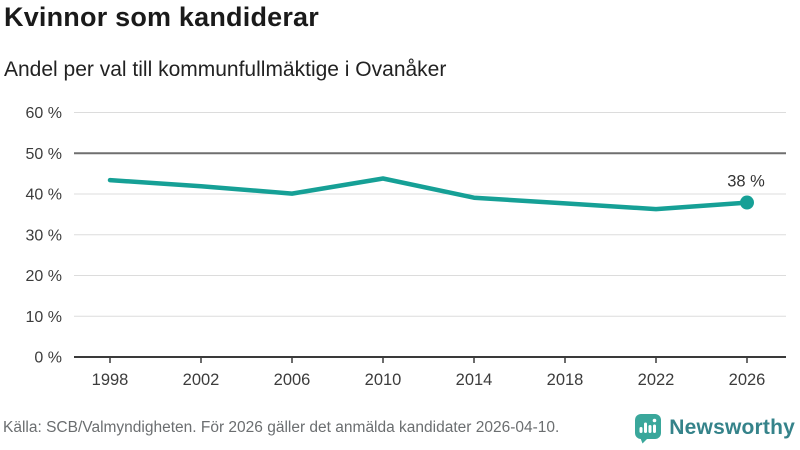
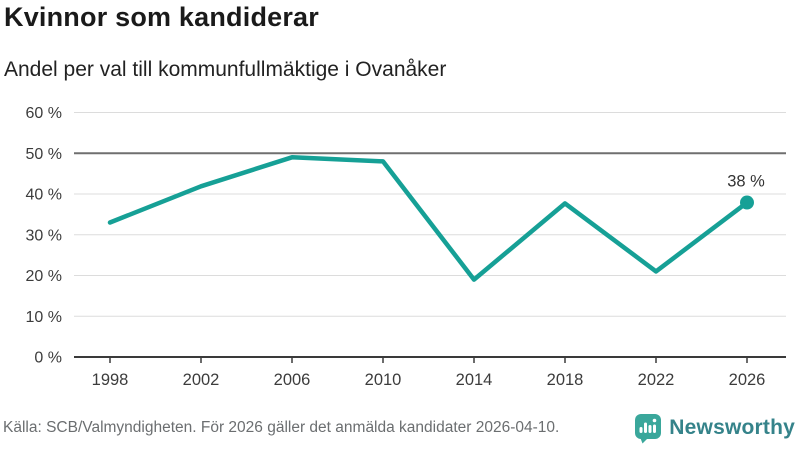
1998: 43% -> 33%
2006: 40% -> 49%
2010: 44% -> 48%
2014: 39% -> 19%
2022: 36% -> 21%
